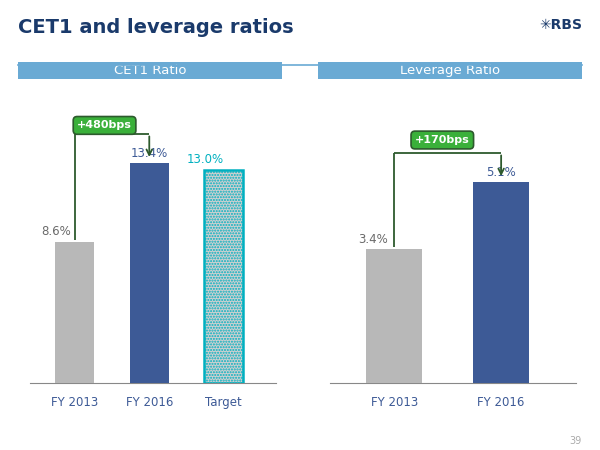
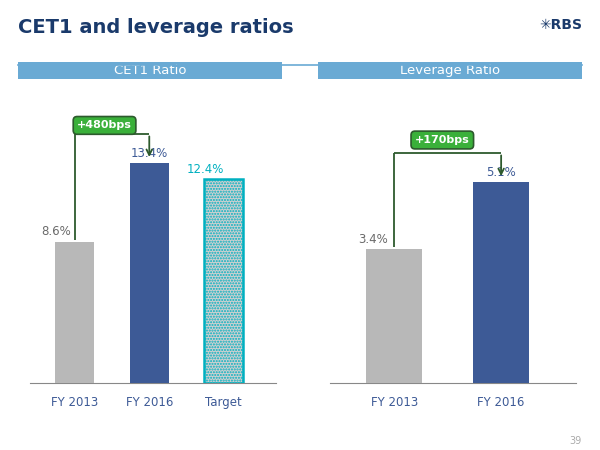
Target: 13.0% -> 12.4%
